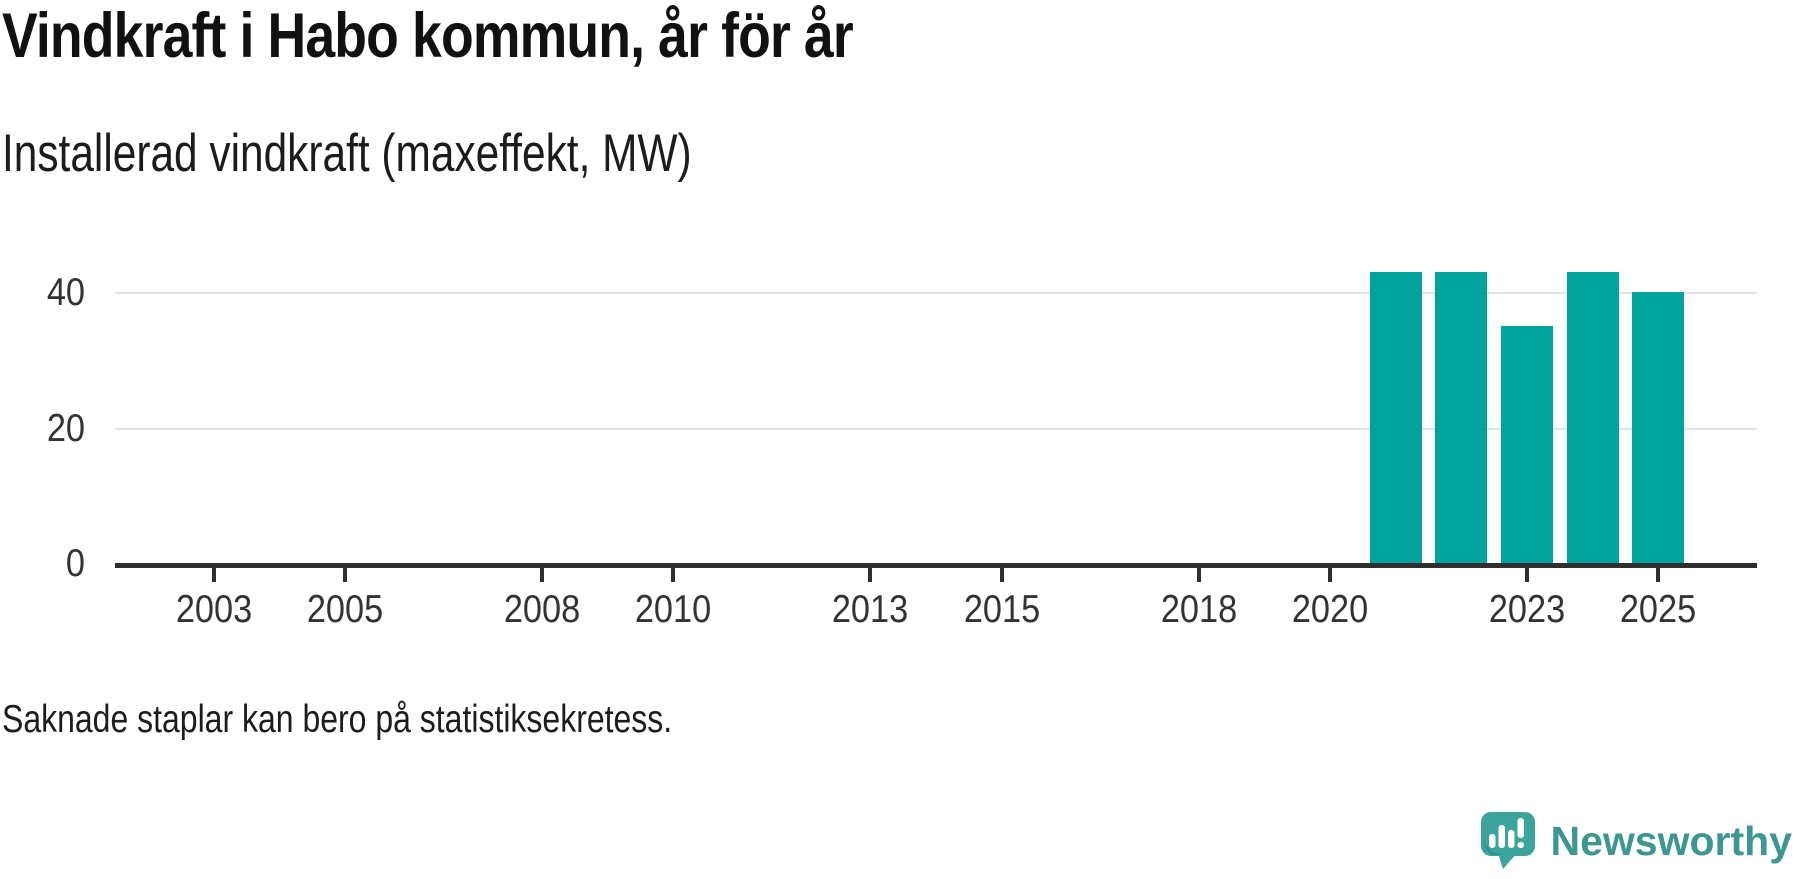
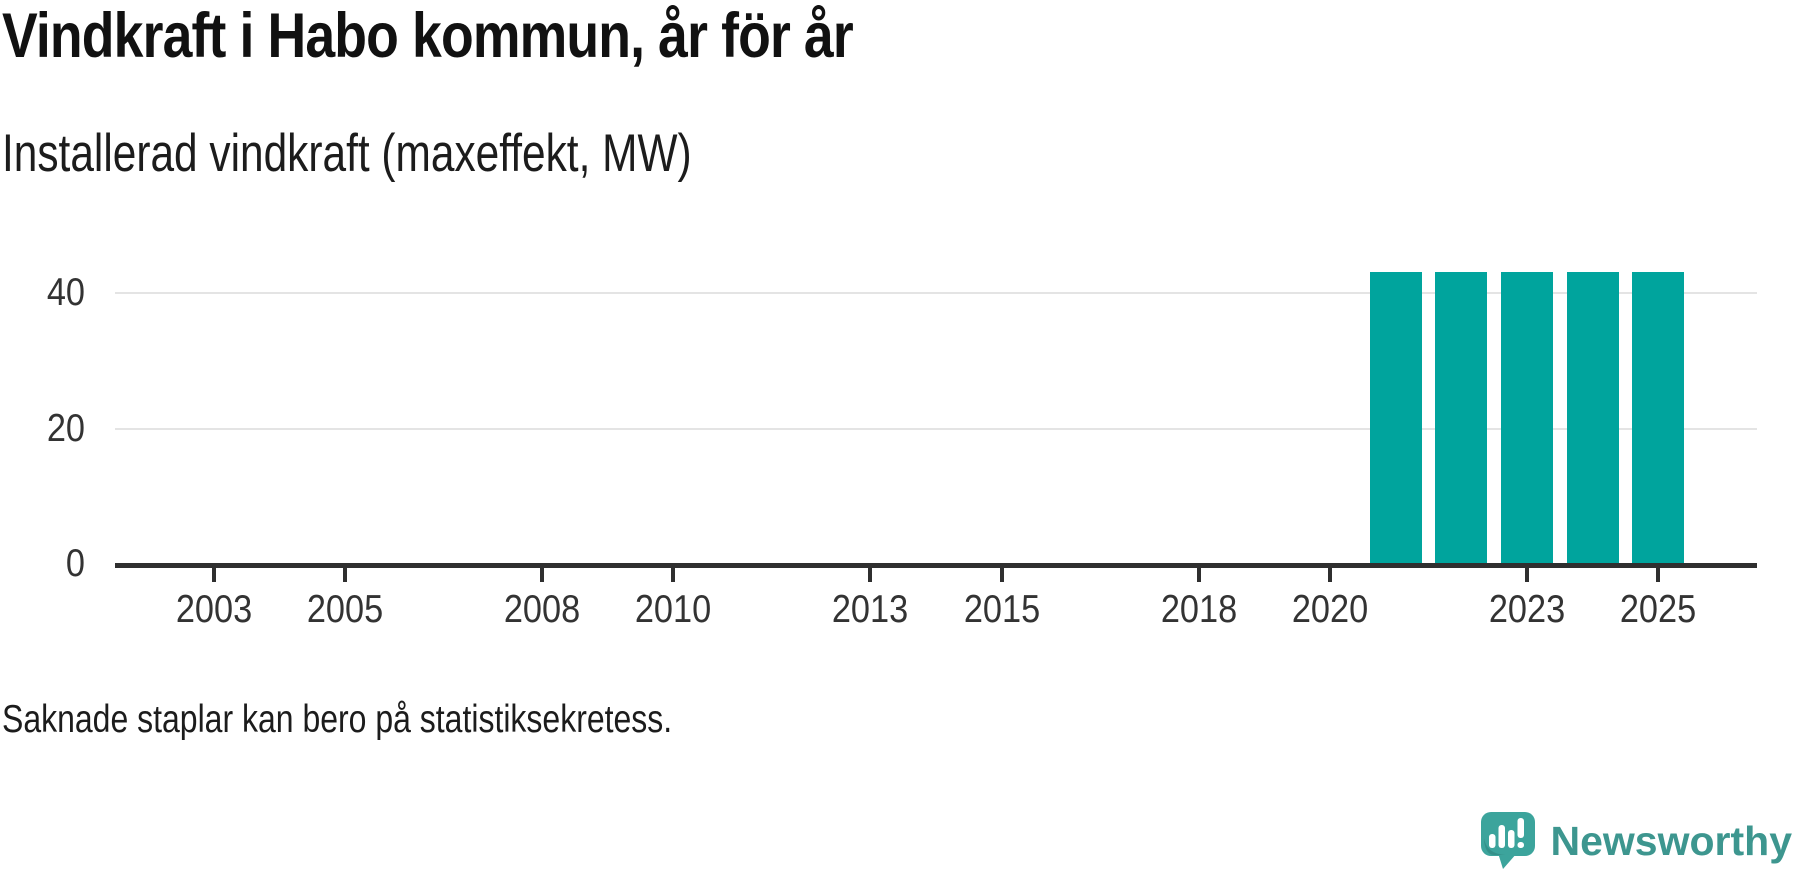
2023: 35 -> 43
2025: 40 -> 43
